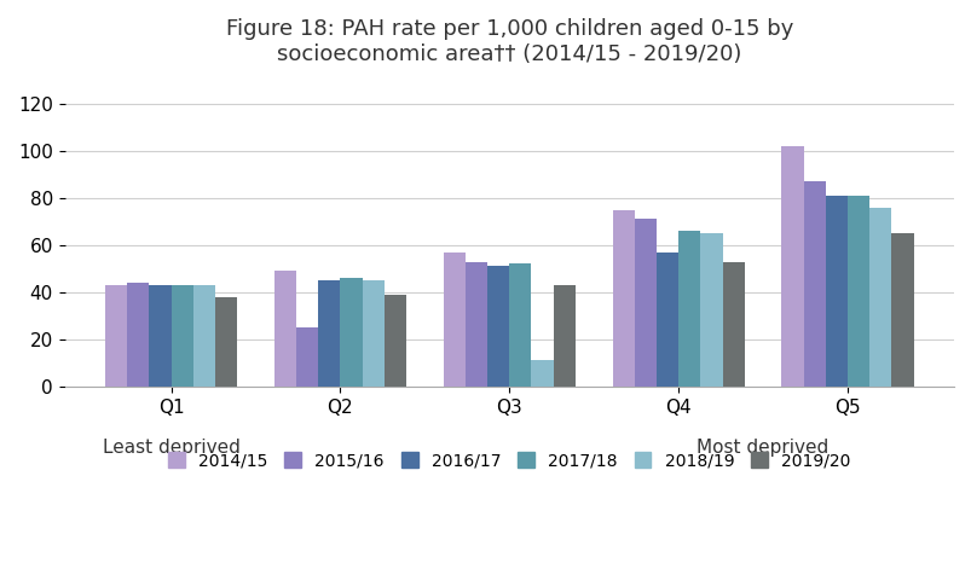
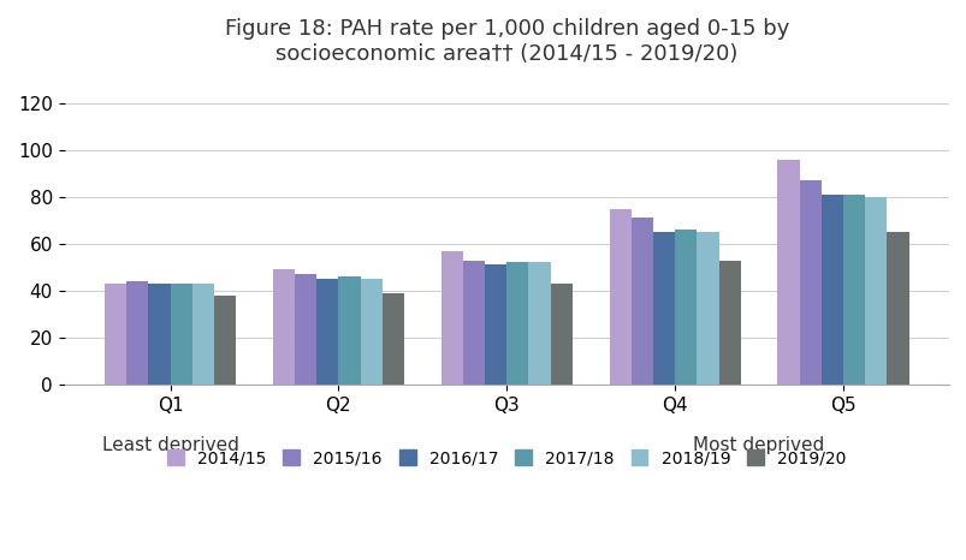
2015/16/Q2: 25 -> 47
2018/19/Q3: 11 -> 52
2016/17/Q4: 57 -> 65
2014/15/Q5: 102 -> 96
2018/19/Q5: 76 -> 80
